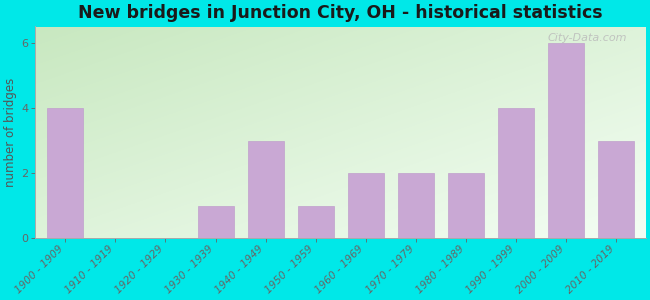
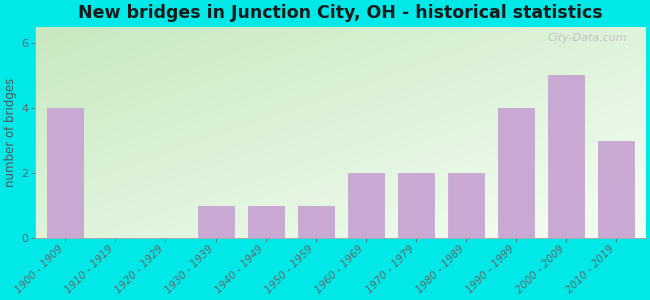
1940 - 1949: 3 -> 1
2000 - 2009: 6 -> 5
